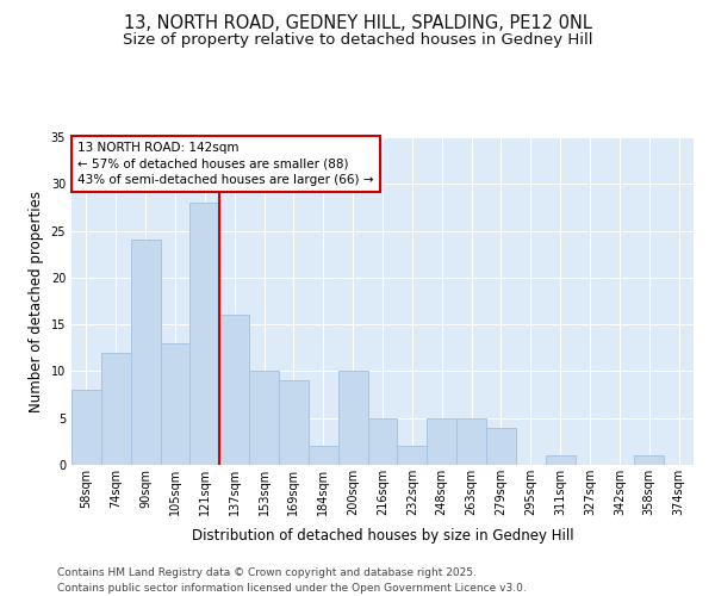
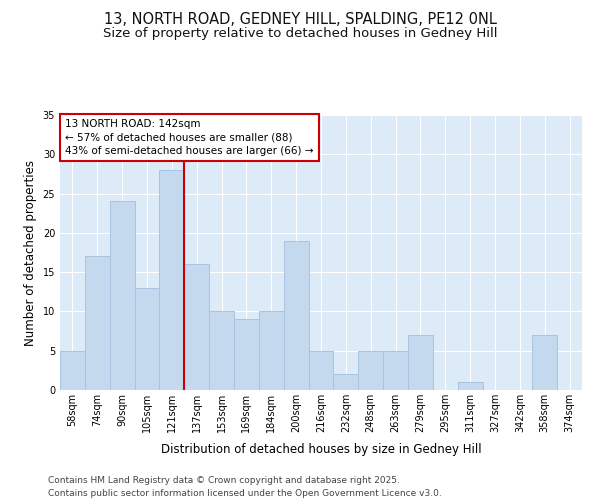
58sqm: 8 -> 5
74sqm: 12 -> 17
184sqm: 2 -> 10
200sqm: 10 -> 19
279sqm: 4 -> 7
358sqm: 1 -> 7
